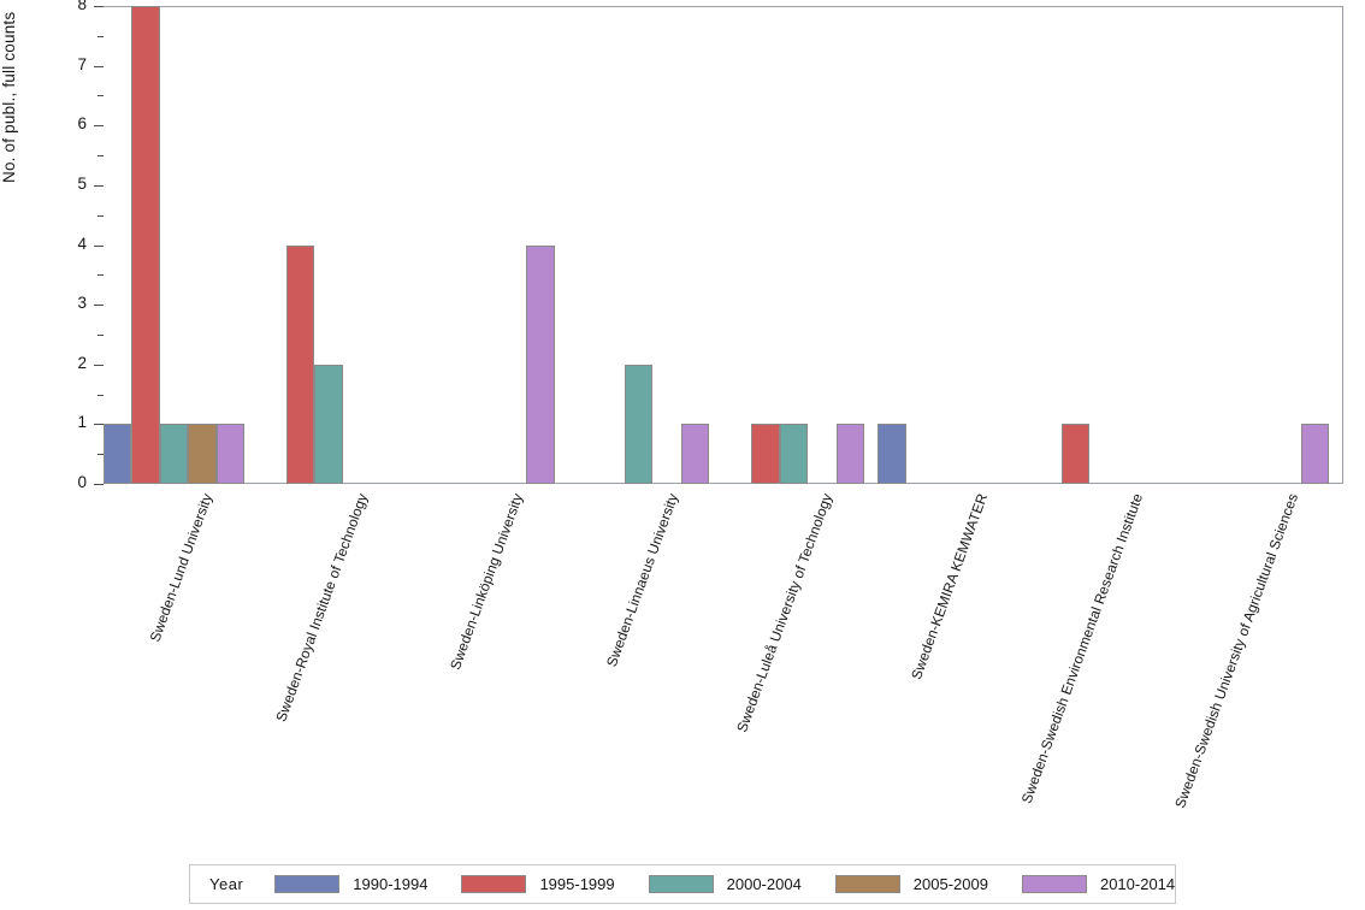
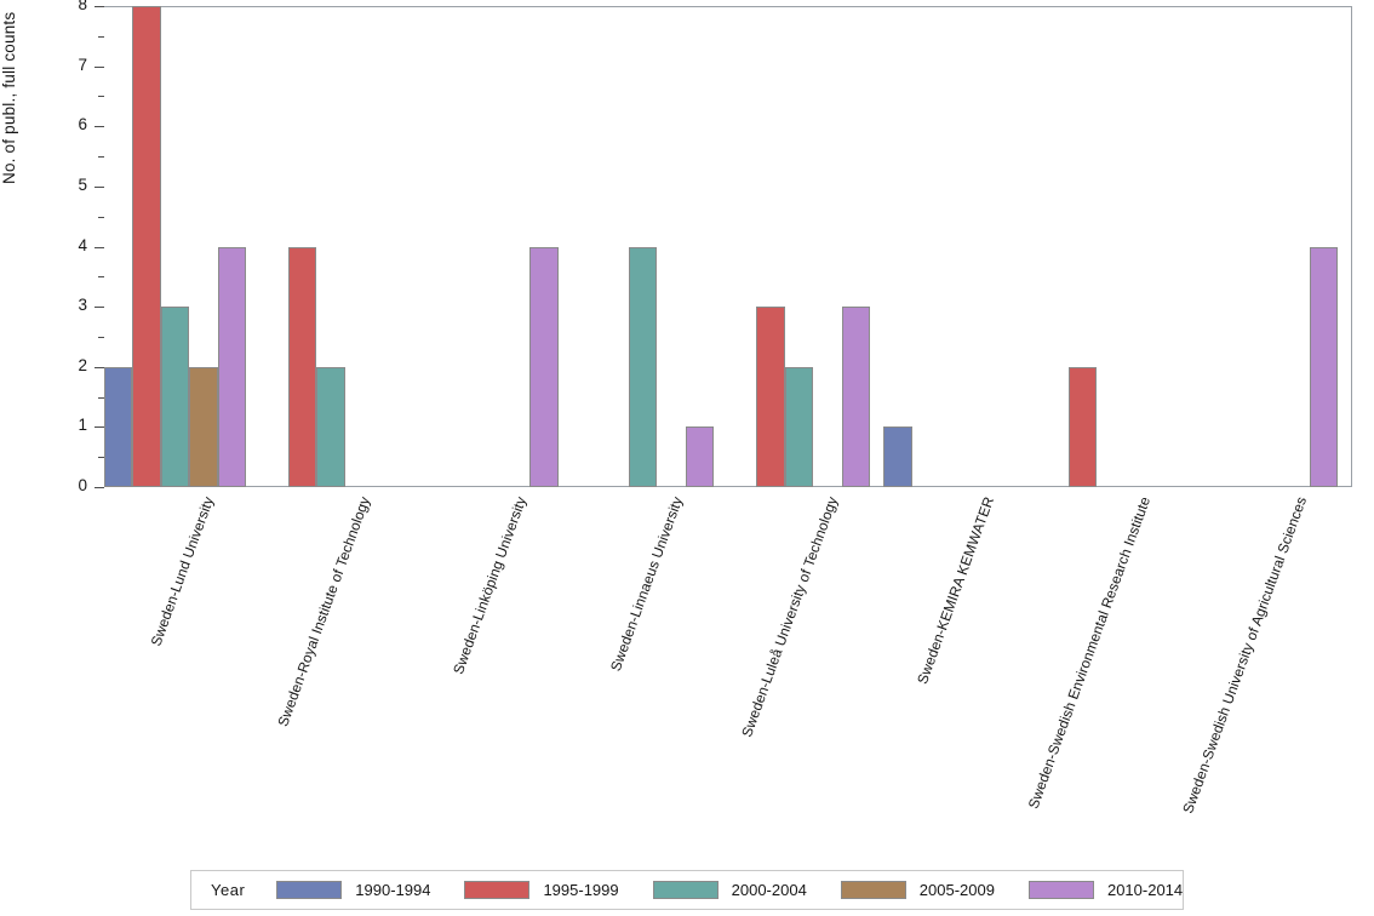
1990-1994/Sweden-Lund University: 1 -> 2
2000-2004/Sweden-Lund University: 1 -> 3
2005-2009/Sweden-Lund University: 1 -> 2
2010-2014/Sweden-Lund University: 1 -> 4
2000-2004/Sweden-Linnaeus University: 2 -> 4
1995-1999/Sweden-Luleå University of Technology: 1 -> 3
2000-2004/Sweden-Luleå University of Technology: 1 -> 2
2010-2014/Sweden-Luleå University of Technology: 1 -> 3
1995-1999/Sweden-Swedish Environmental Research Institute: 1 -> 2
2010-2014/Sweden-Swedish University of Agricultural Sciences: 1 -> 4
